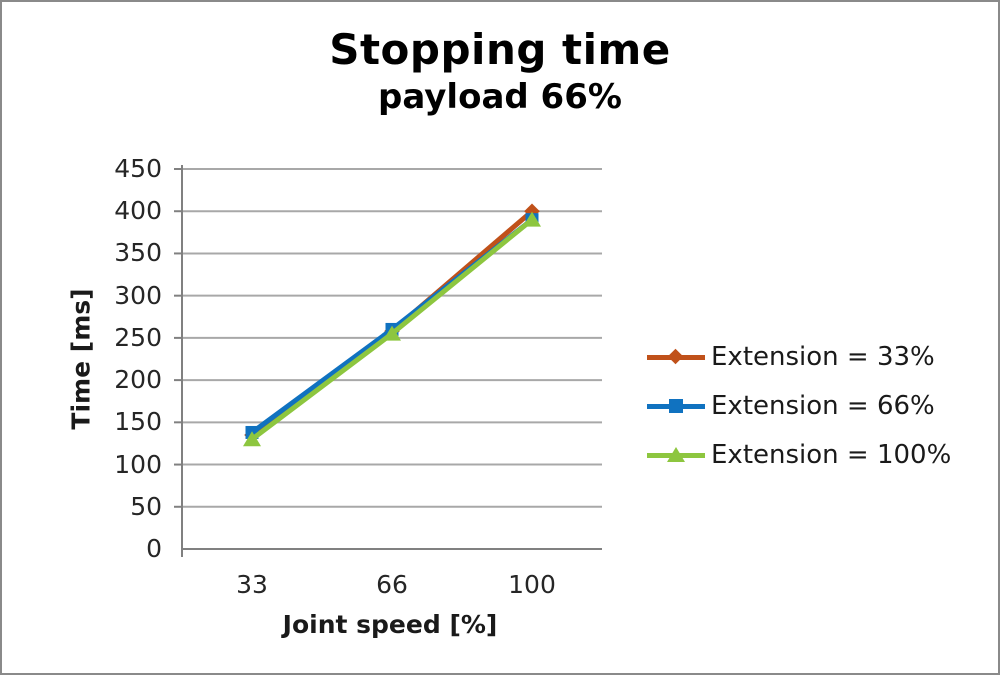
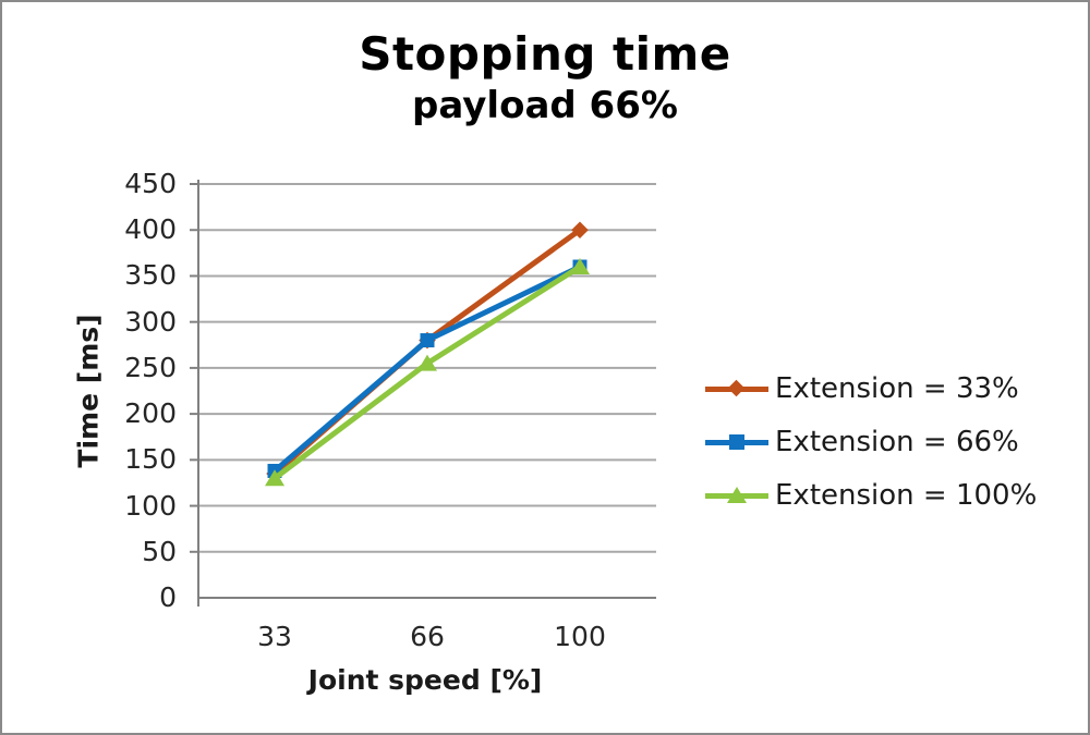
Extension = 33%/66: 260 -> 280
Extension = 66%/66: 260 -> 280
Extension = 66%/100: 390 -> 360
Extension = 100%/100: 390 -> 360
